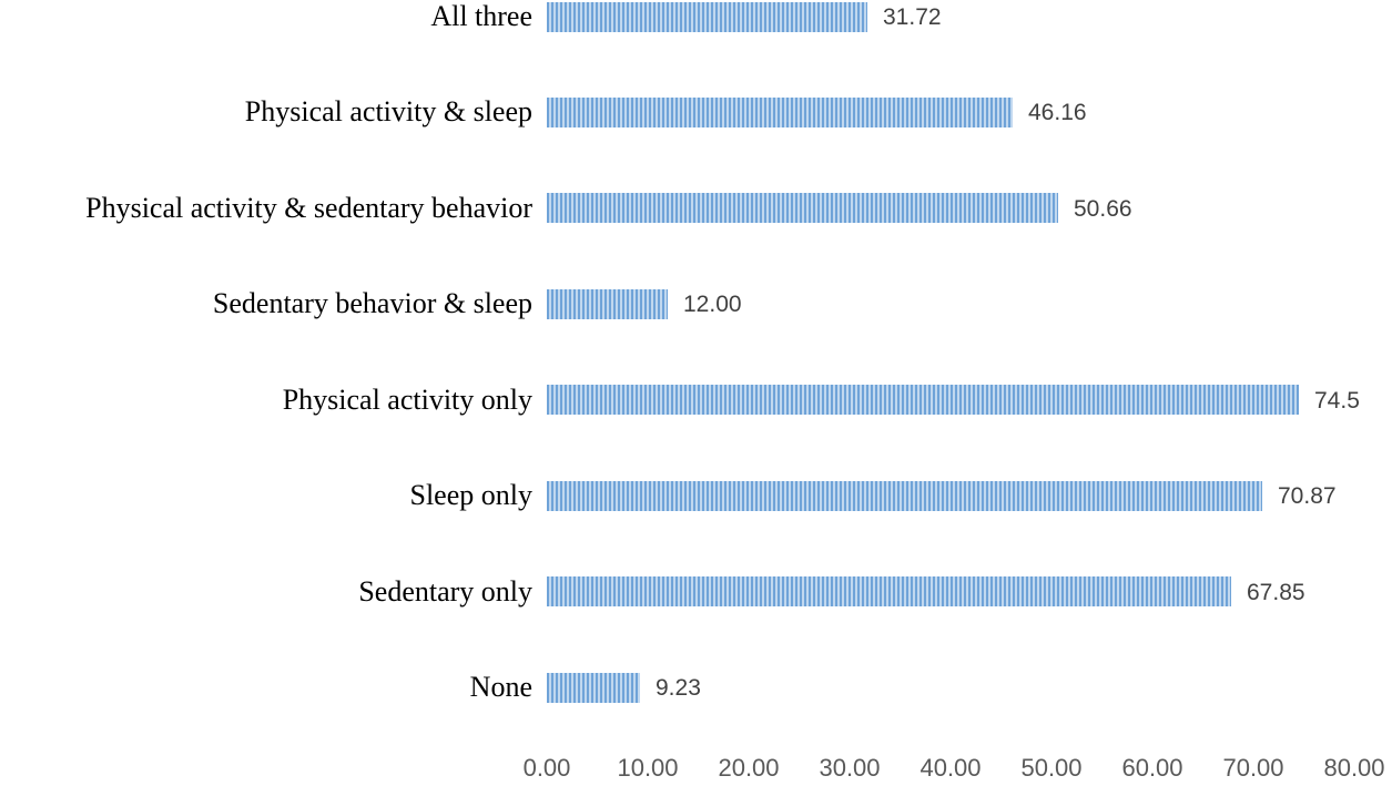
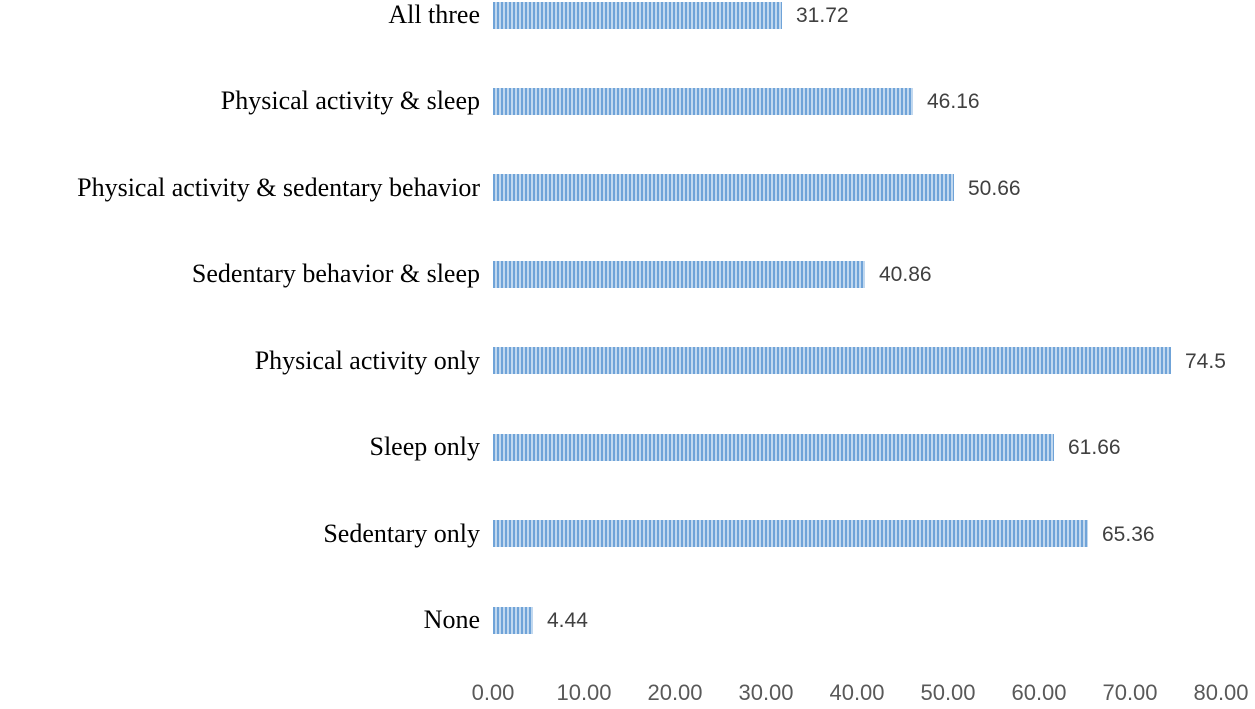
Sedentary behavior & sleep: 12.00 -> 40.86
Sleep only: 70.87 -> 61.66
Sedentary only: 67.85 -> 65.36
None: 9.23 -> 4.44
